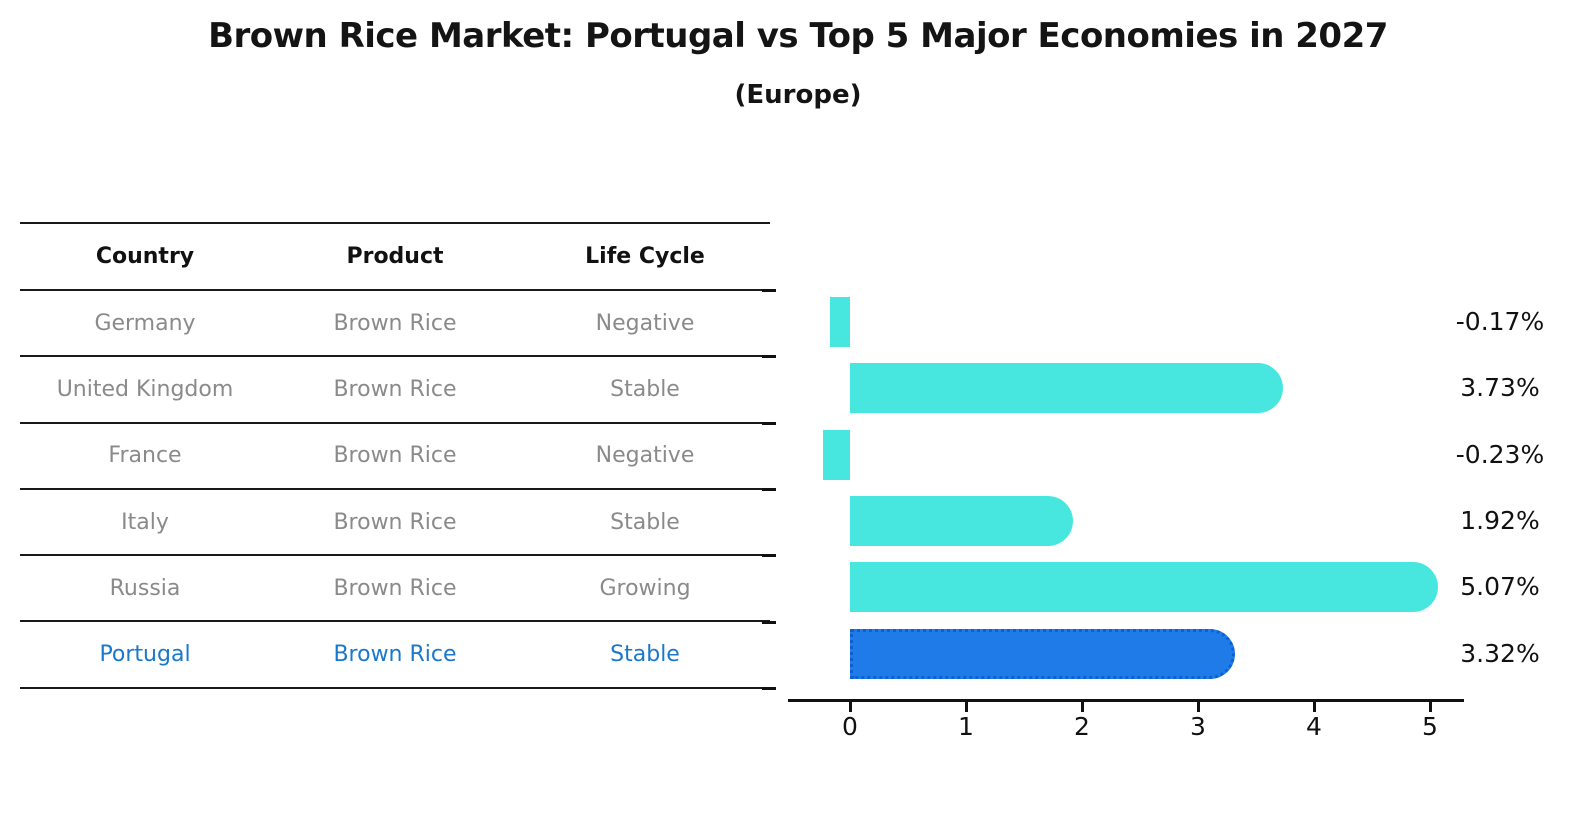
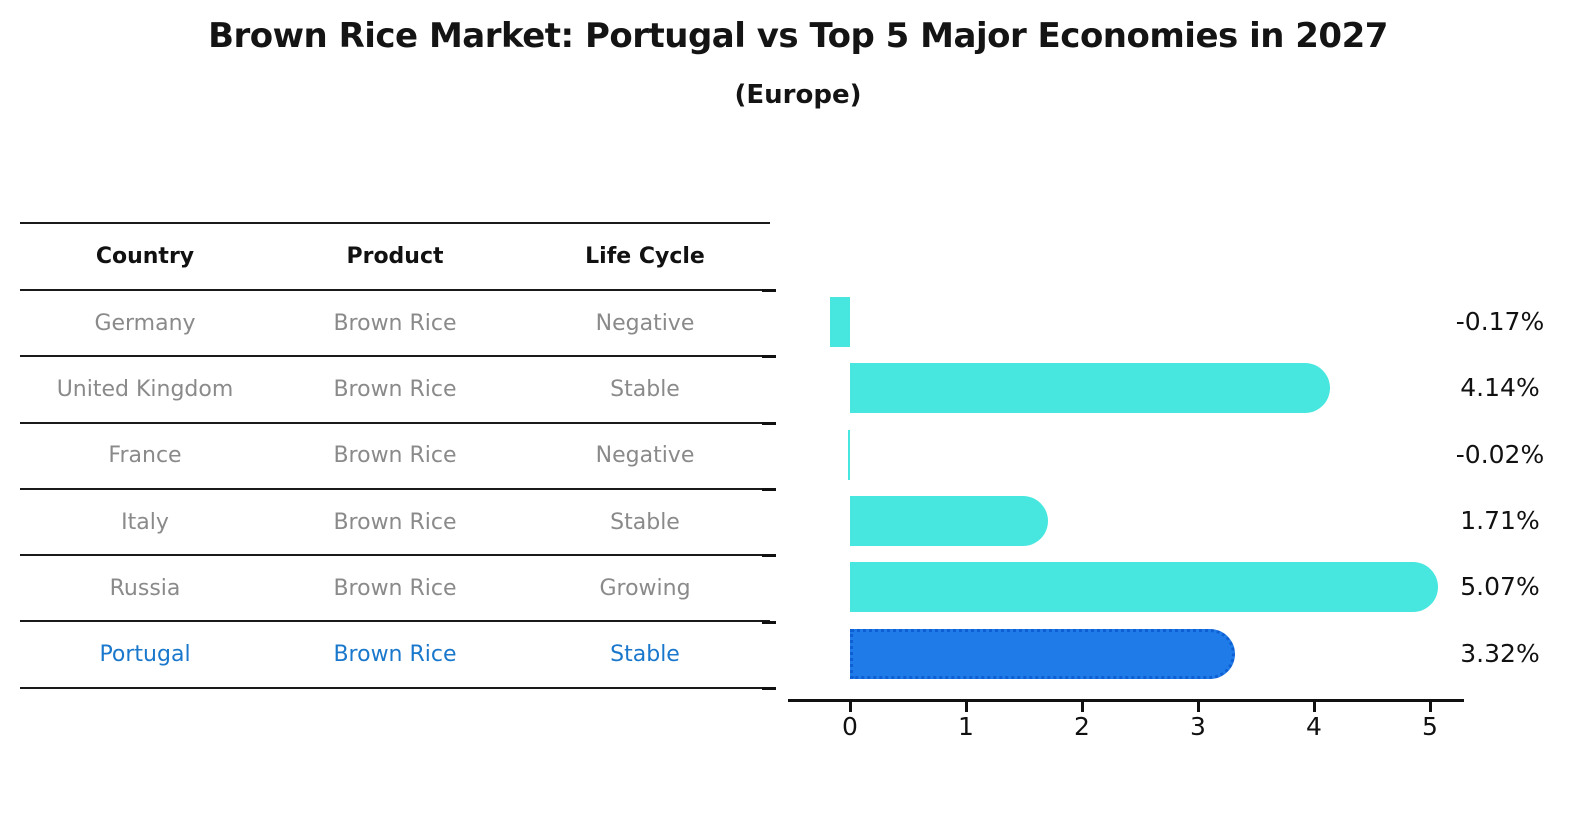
United Kingdom: 3.73% -> 4.14%
France: -0.23% -> -0.02%
Italy: 1.92% -> 1.71%
